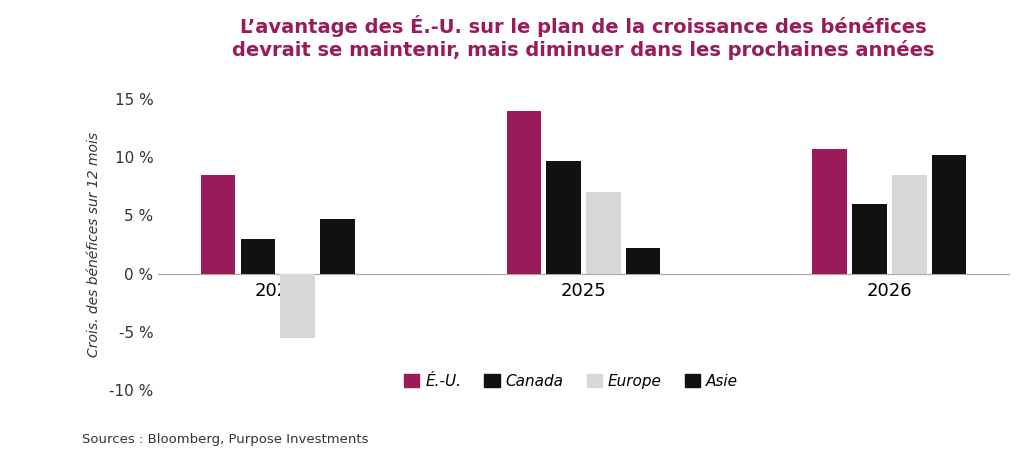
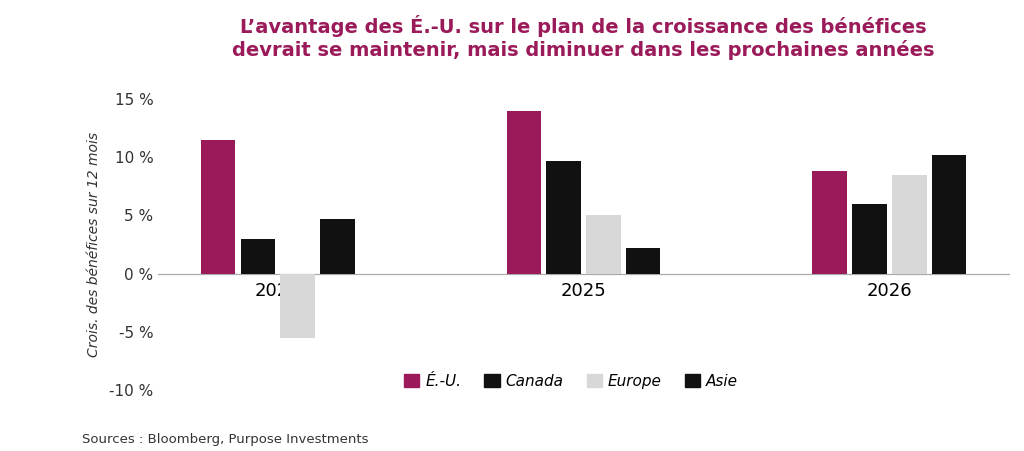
É.-U./2024: 8.5 % -> 11.5 %
Europe/2025: 7.0 % -> 5.0 %
É.-U./2026: 10.7 % -> 8.8 %
